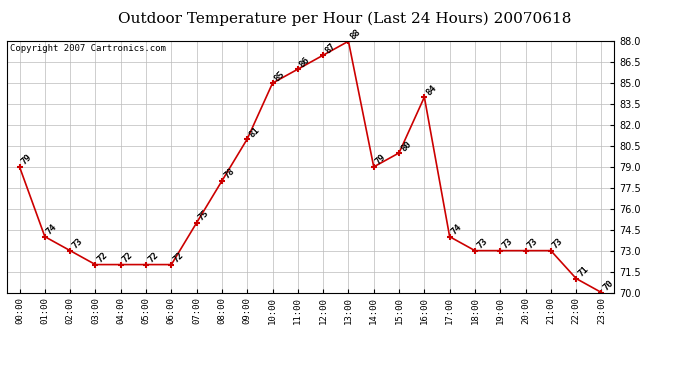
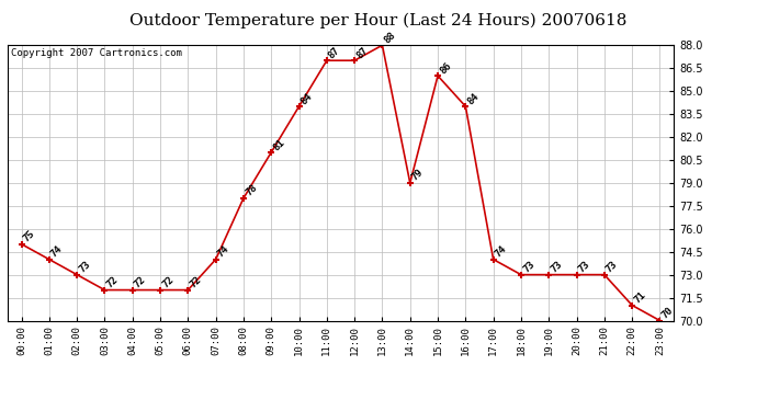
00:00: 79 -> 75
07:00: 75 -> 74
10:00: 85 -> 84
11:00: 86 -> 87
15:00: 80 -> 86
